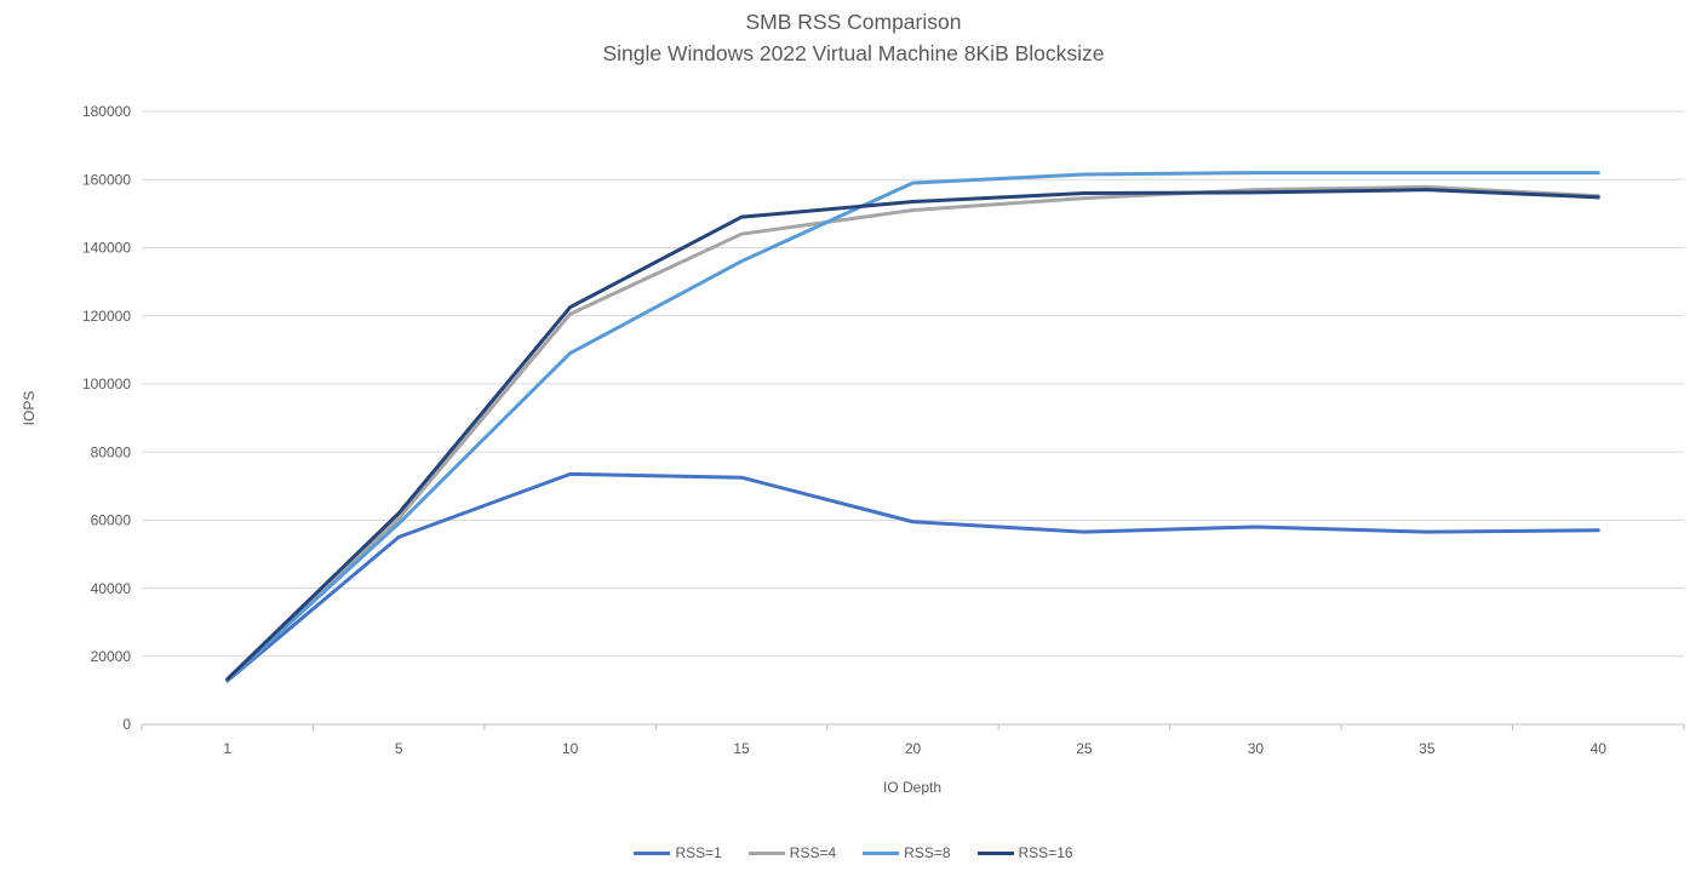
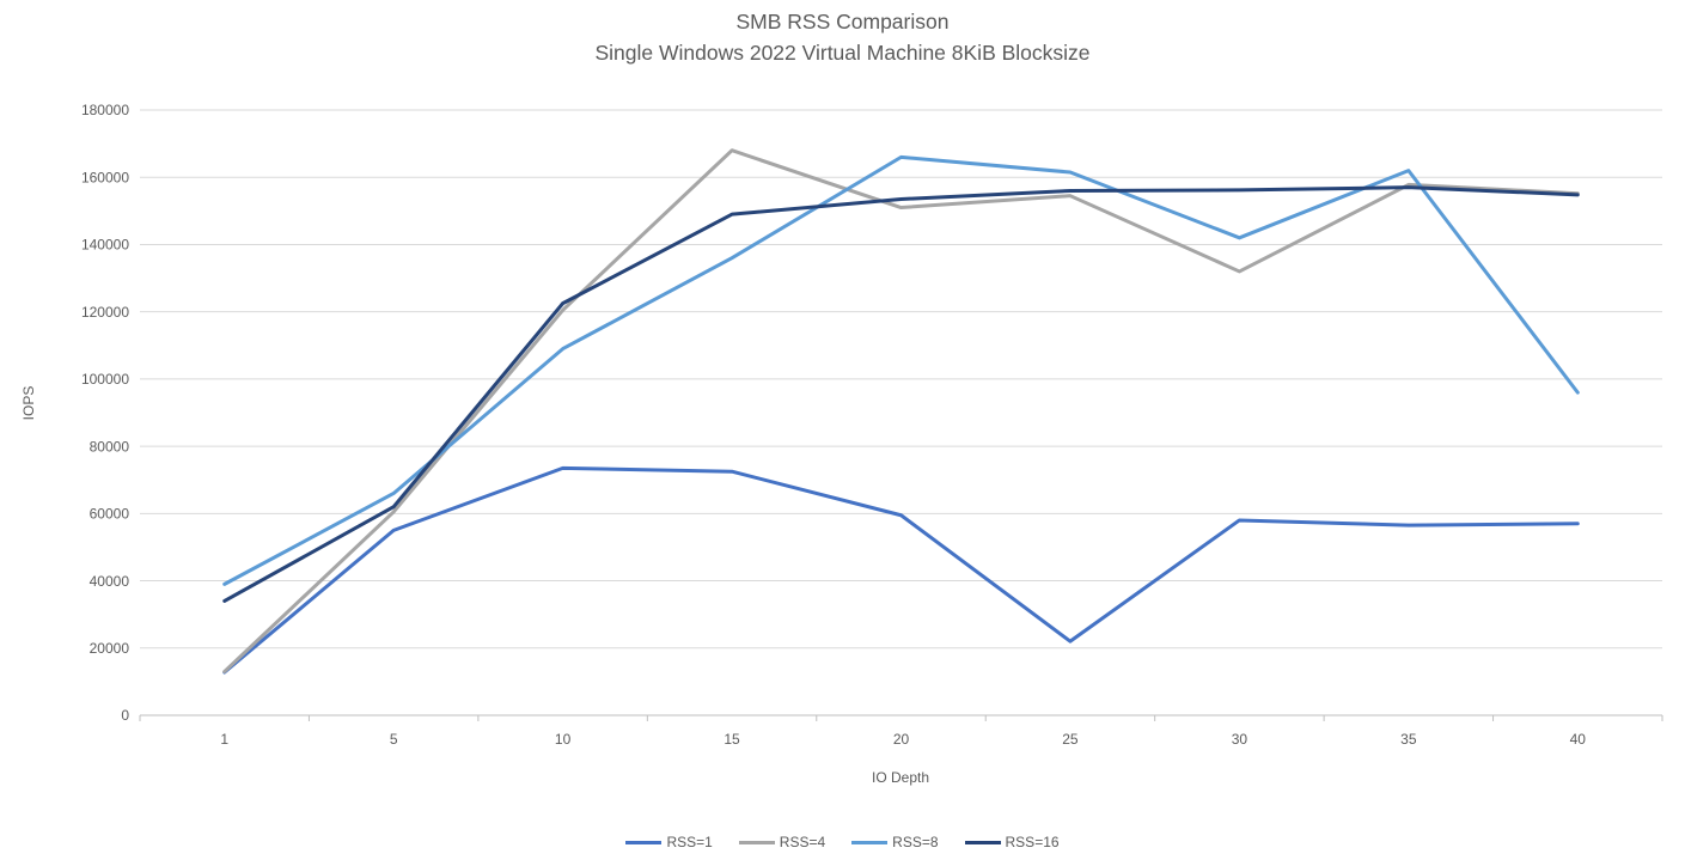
RSS=8/1: 13000 -> 39000
RSS=16/1: 13000 -> 34000
RSS=8/5: 59000 -> 66000
RSS=4/15: 144000 -> 168000
RSS=8/20: 159000 -> 166000
RSS=1/25: 56000 -> 22000
RSS=4/30: 157000 -> 132000
RSS=8/30: 162000 -> 142000
RSS=8/40: 162000 -> 96000
